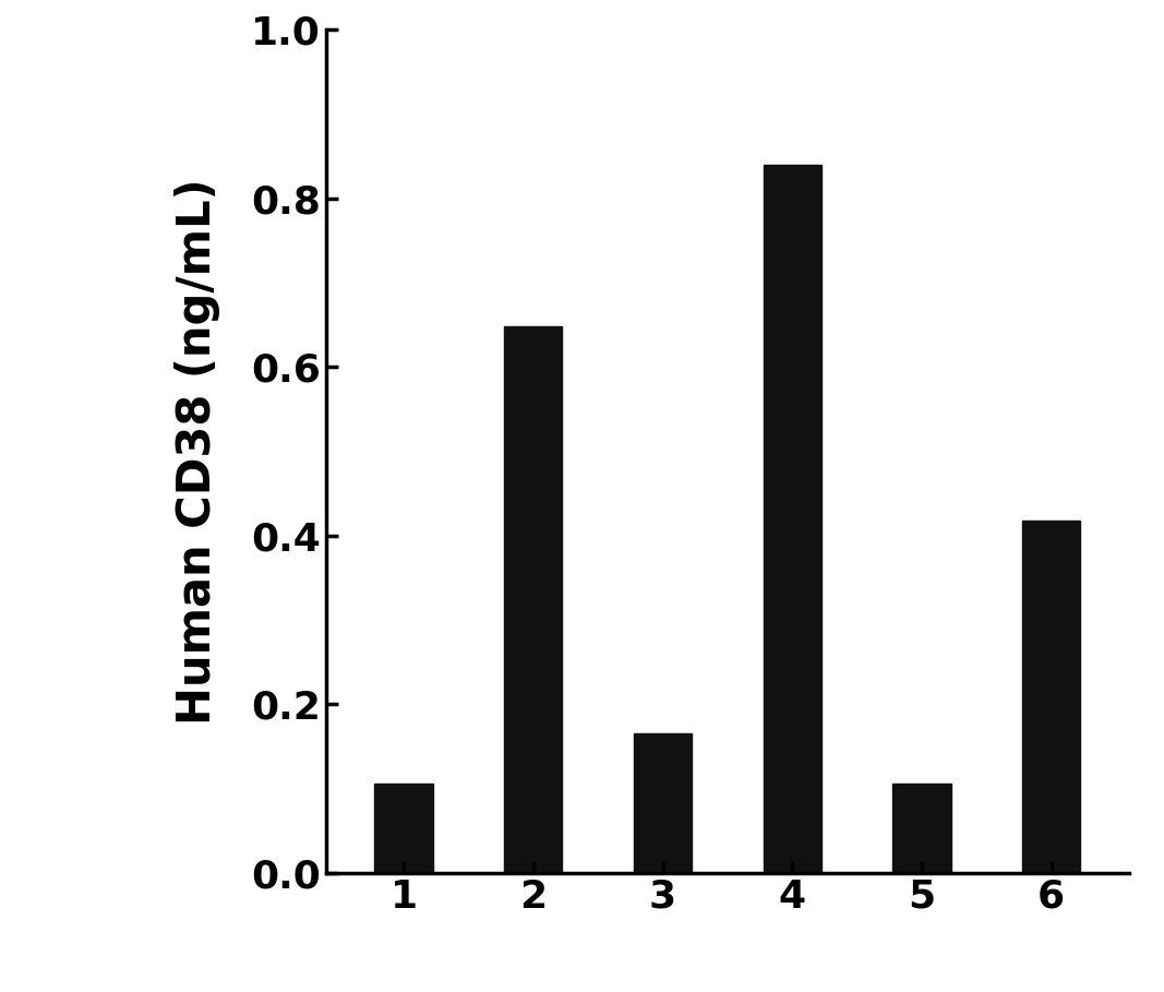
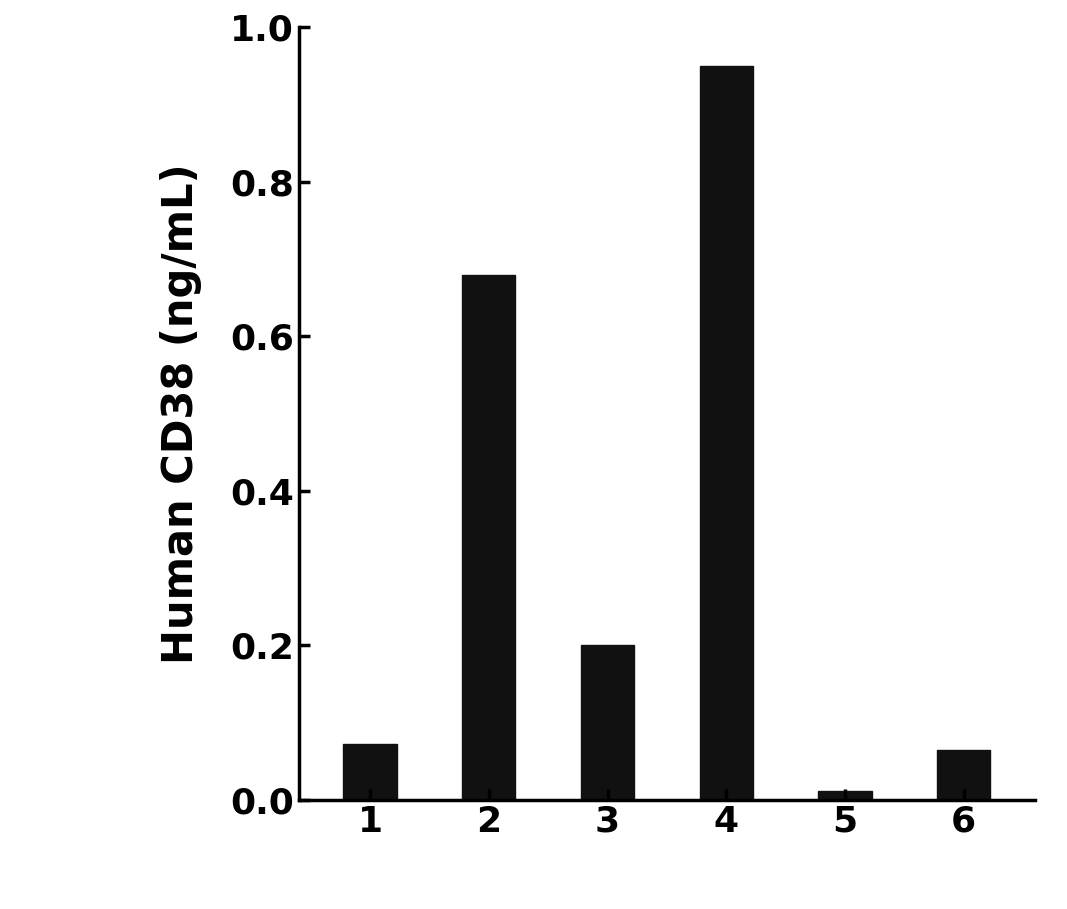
1: 0.106 -> 0.072
2: 0.648 -> 0.680
3: 0.166 -> 0.200
4: 0.840 -> 0.950
5: 0.106 -> 0.012
6: 0.418 -> 0.065
